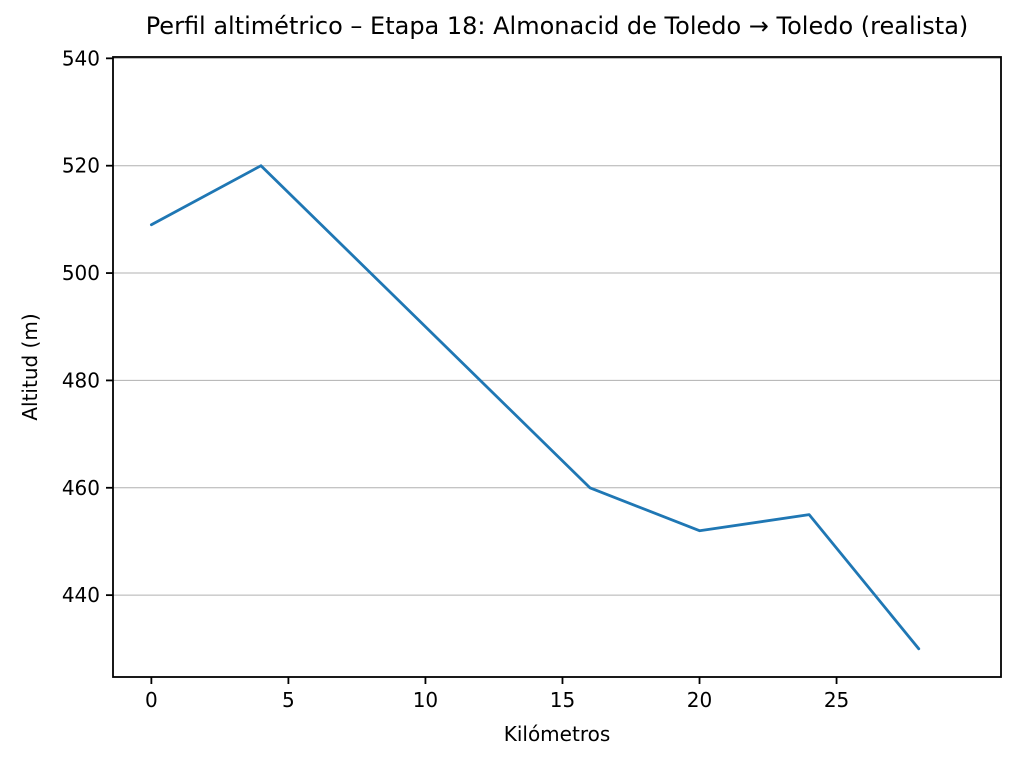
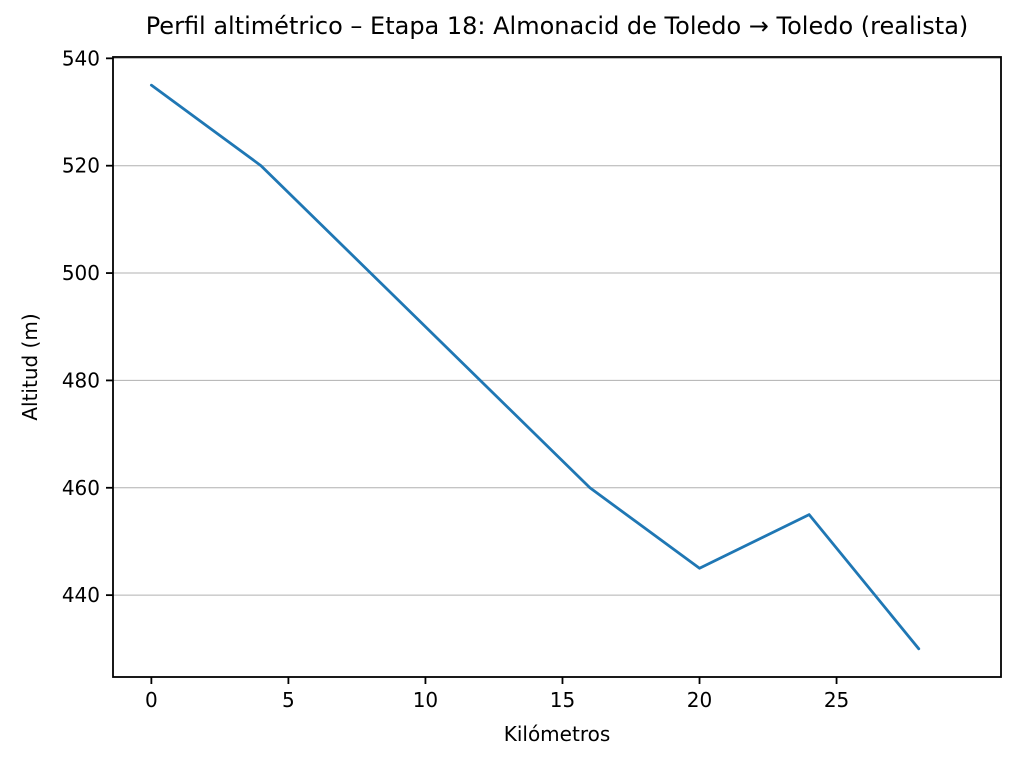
0: 509 -> 535
20: 452 -> 445
